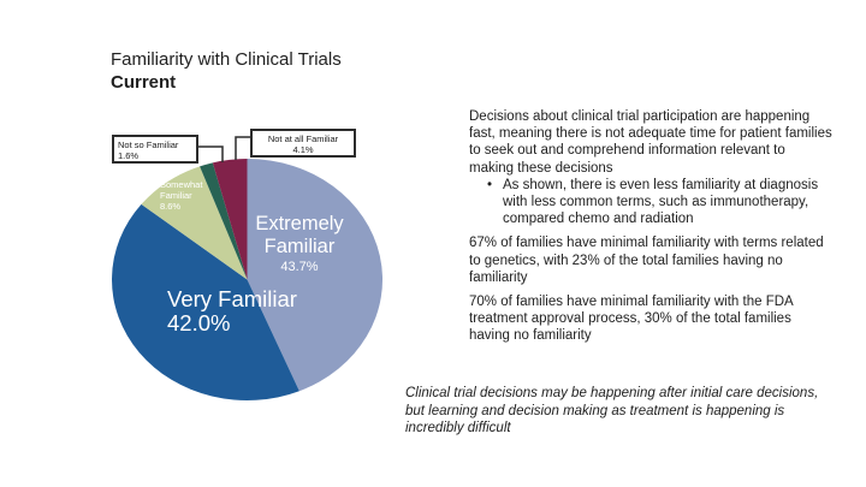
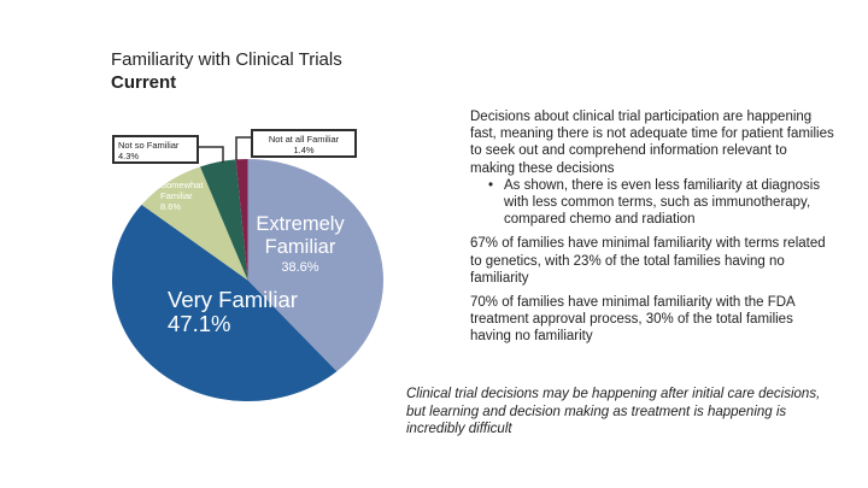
Extremely Familiar: 43.7% -> 38.6%
Very Familiar: 42.0% -> 47.1%
Not so Familiar: 1.6% -> 4.3%
Not at all Familiar: 4.1% -> 1.4%
